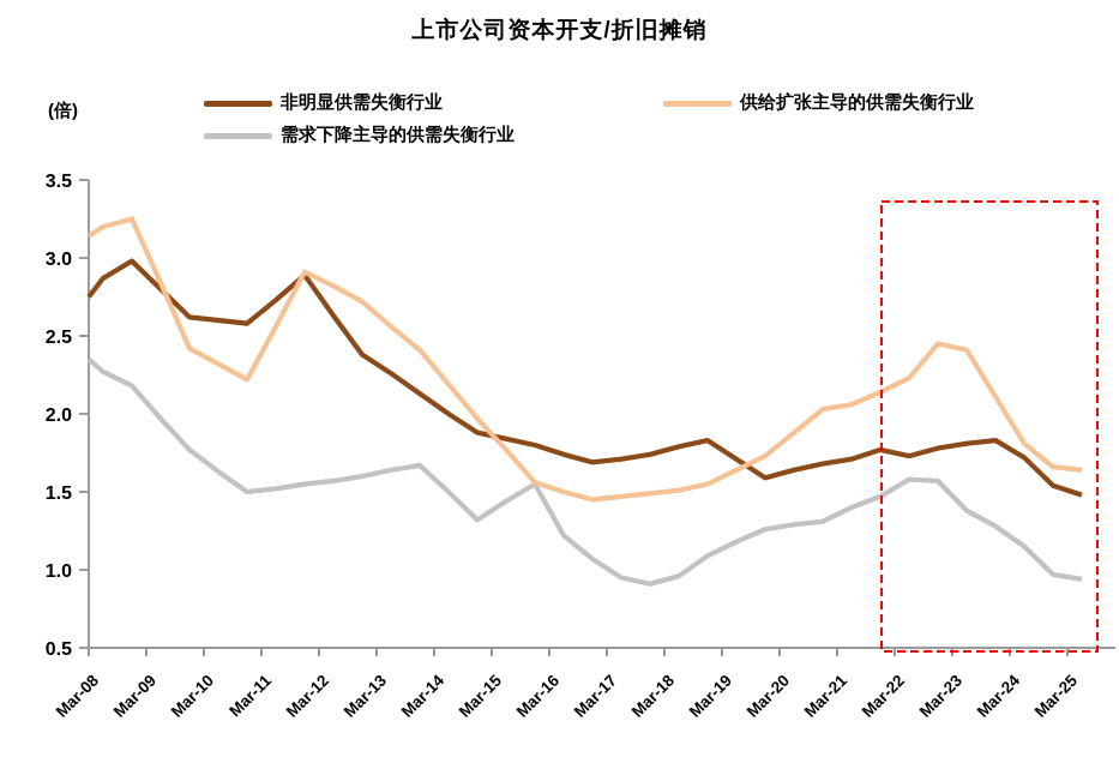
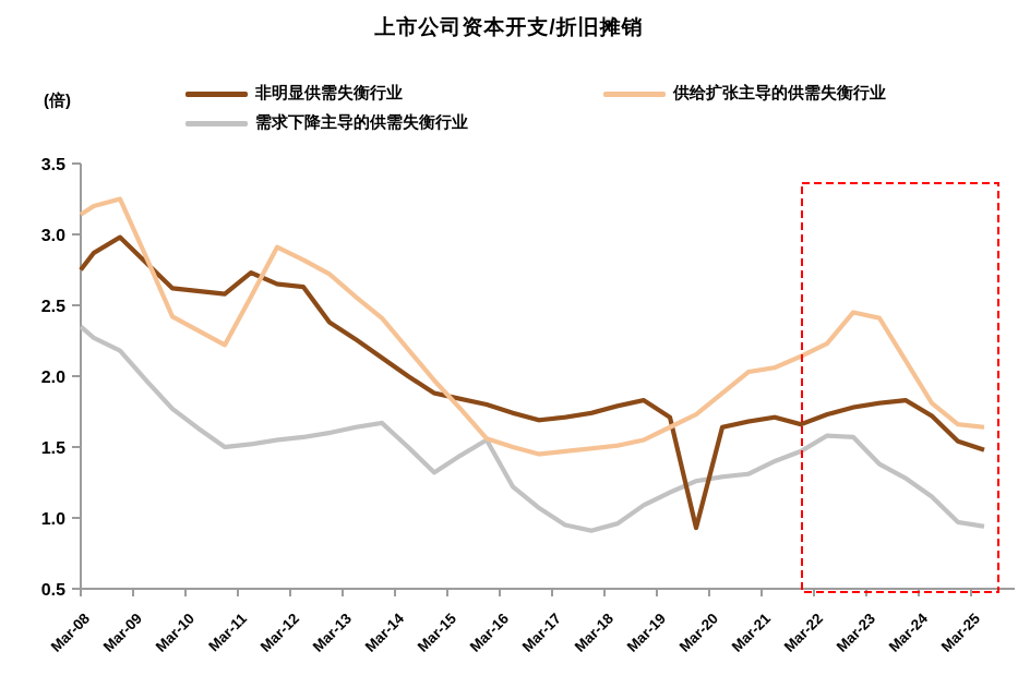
非明显供需失衡行业/Mar-12: 2.89 -> 2.65
非明显供需失衡行业/Mar-20: 1.59 -> 0.93
非明显供需失衡行业/Mar-22: 1.77 -> 1.66
